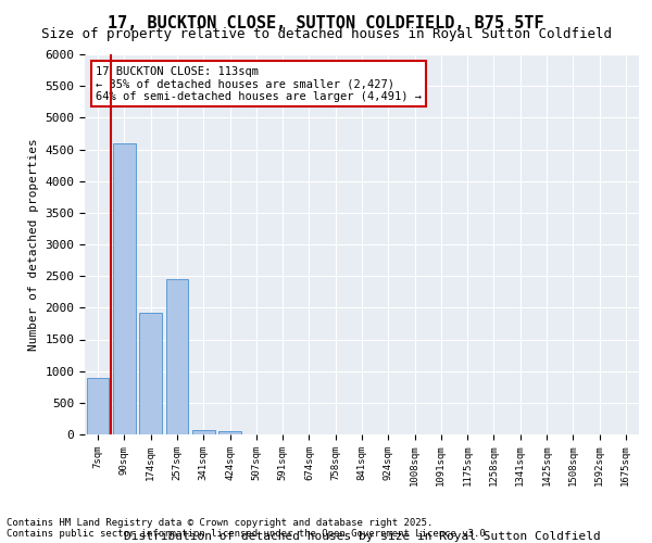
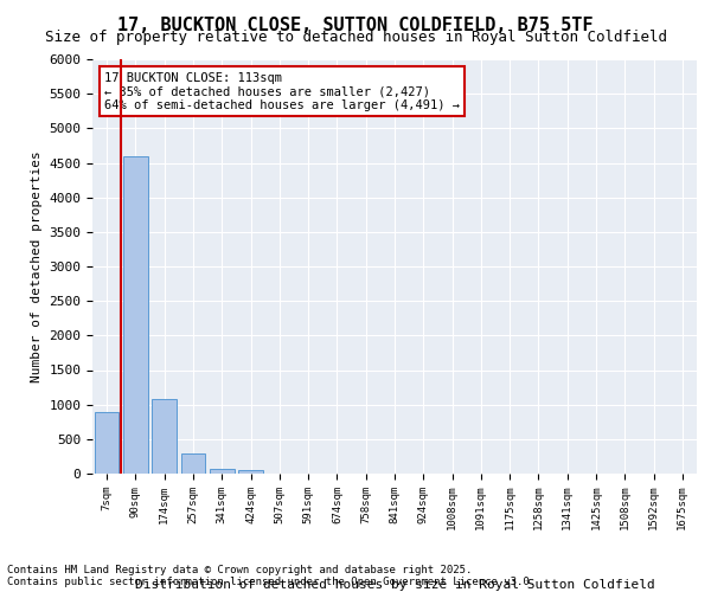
174sqm: 1920 -> 1080
257sqm: 2460 -> 290
